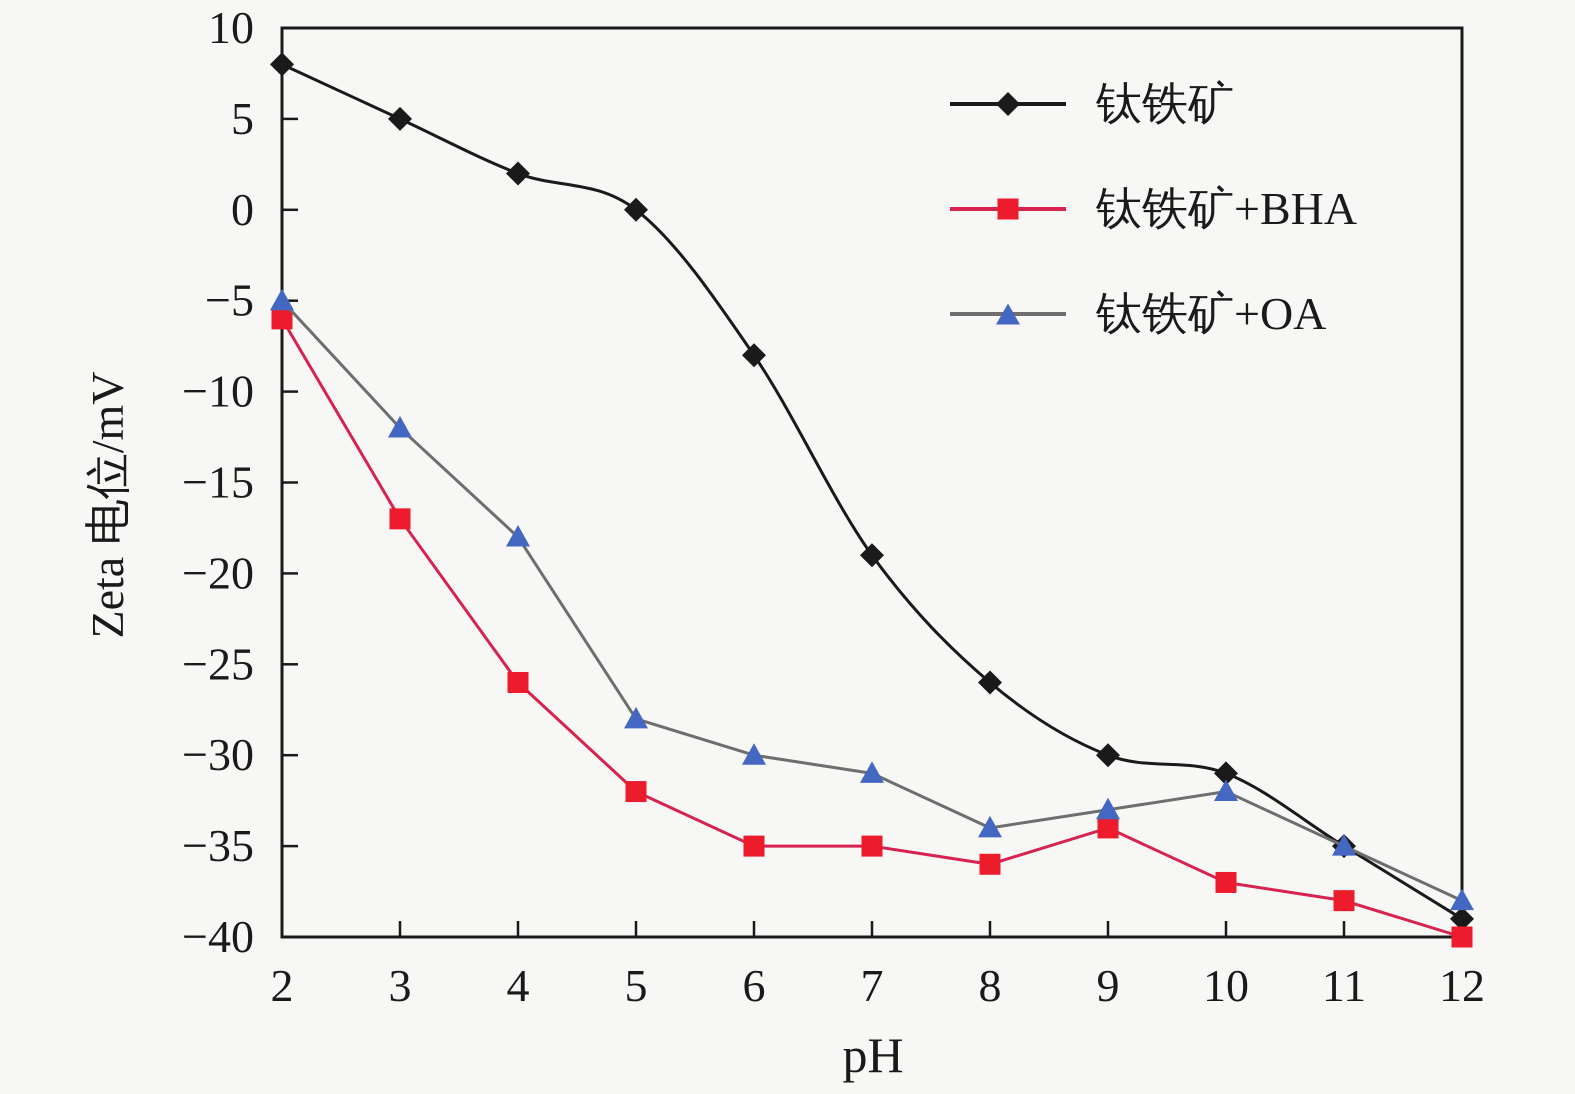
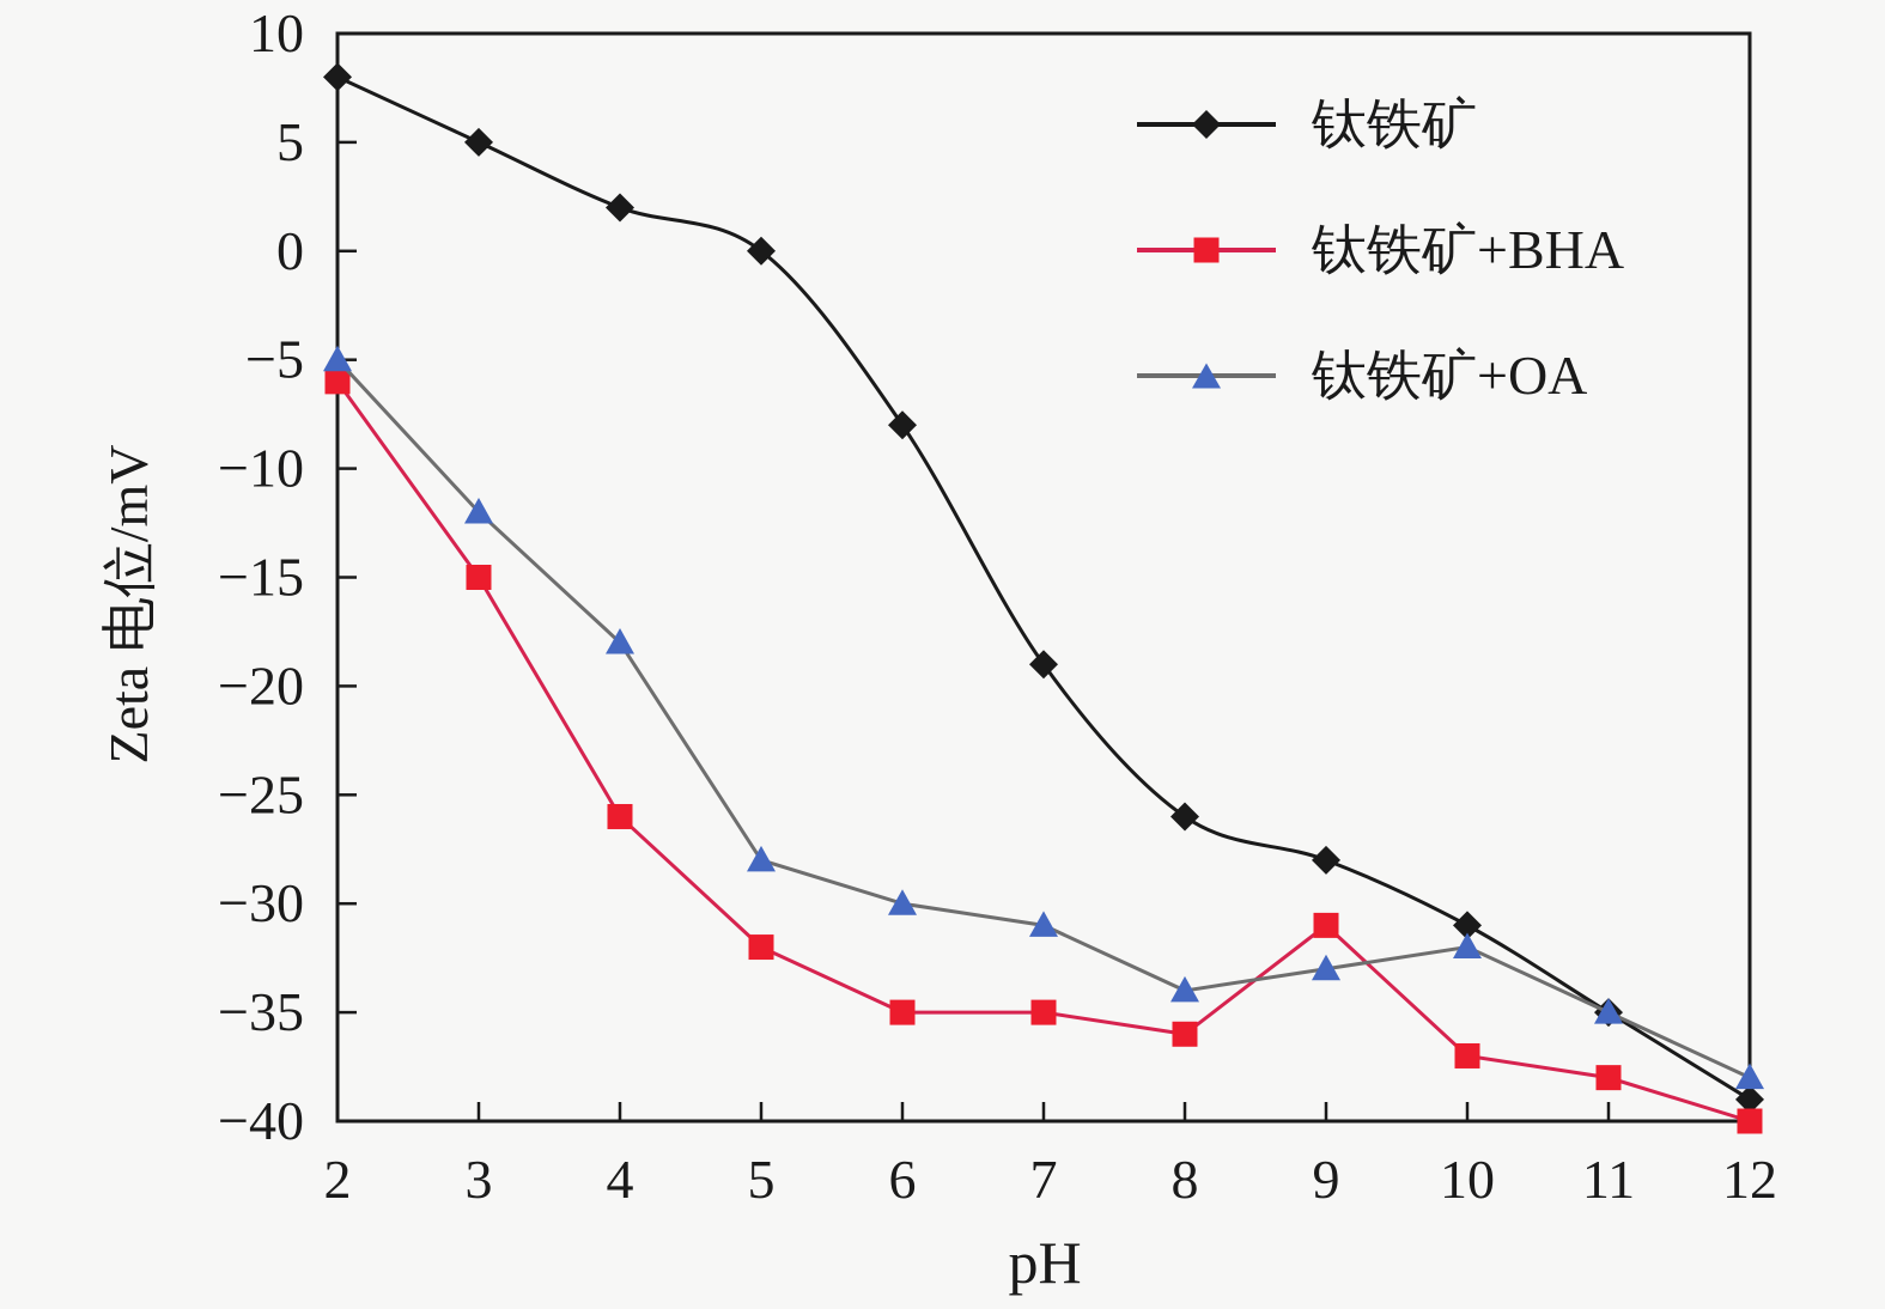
钛铁矿+BHA/3: -17 -> -15
钛铁矿/9: -30 -> -28
钛铁矿+BHA/9: -34 -> -31
